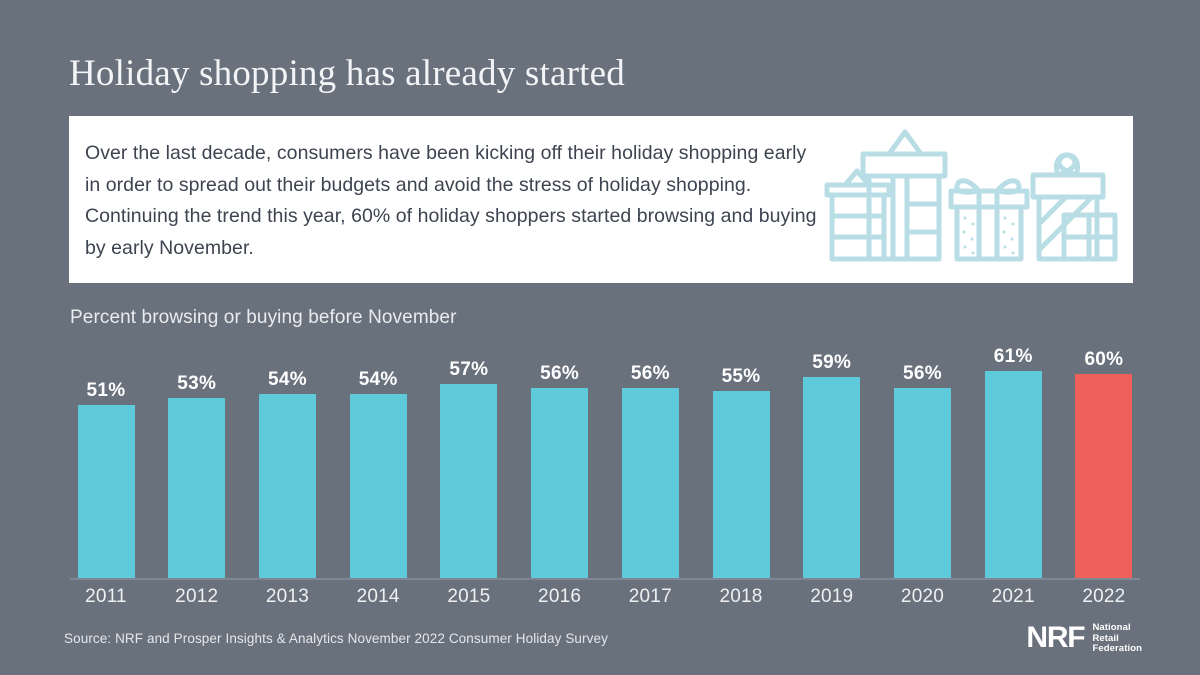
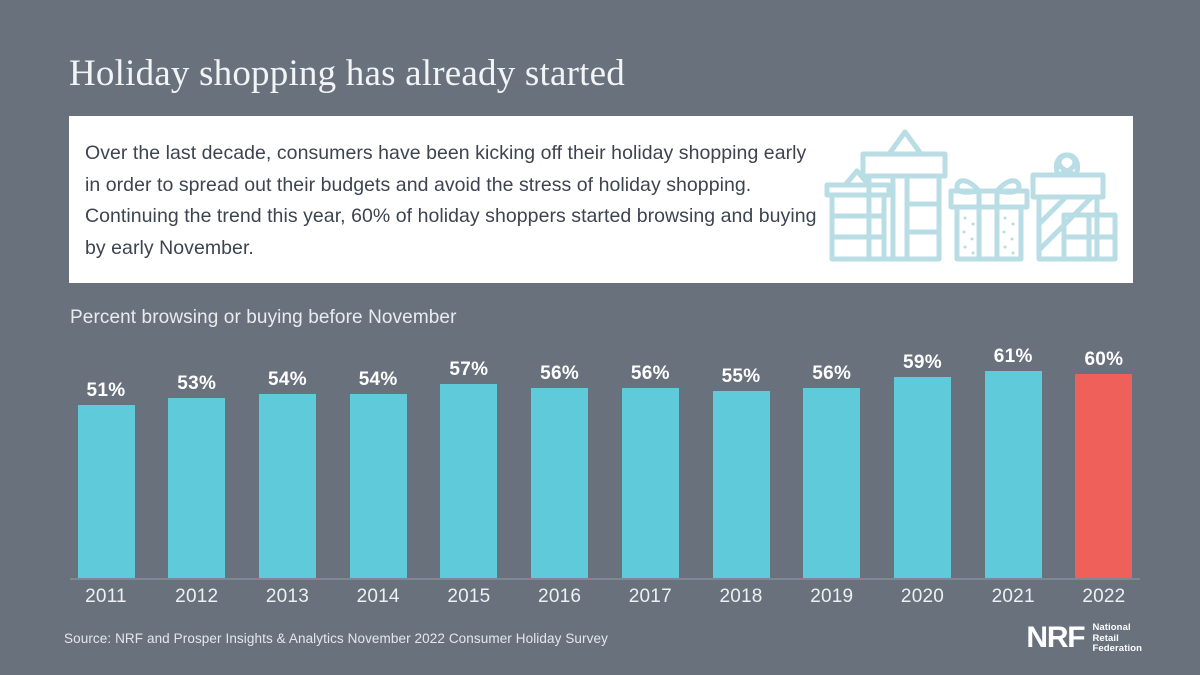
2019: 59% -> 56%
2020: 56% -> 59%
